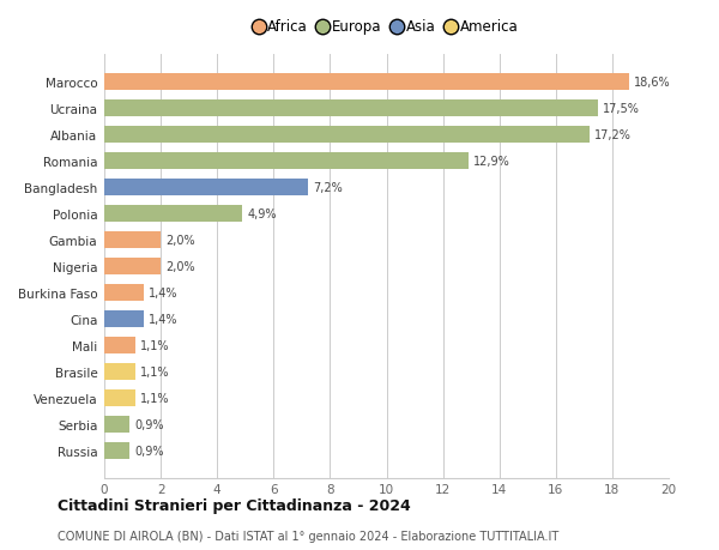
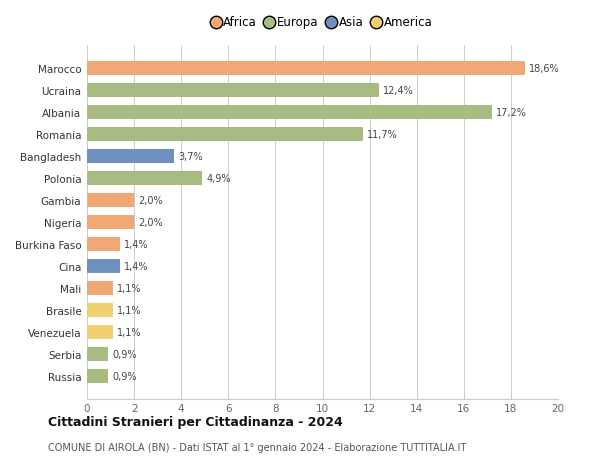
Ucraina: 17,5% -> 12,4%
Romania: 12,9% -> 11,7%
Bangladesh: 7,2% -> 3,7%
